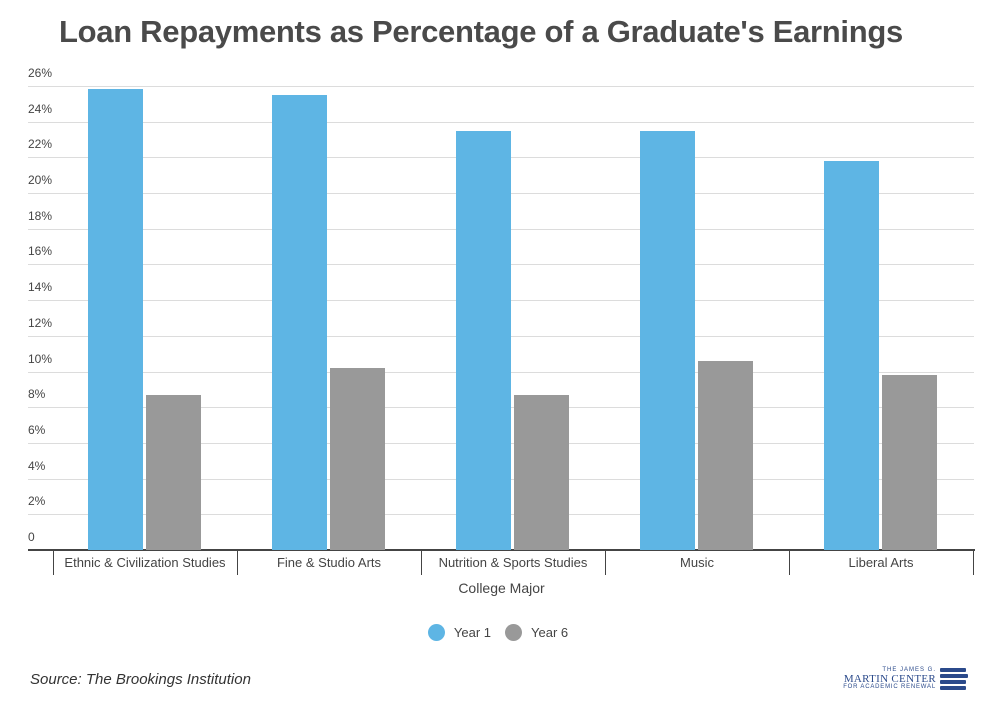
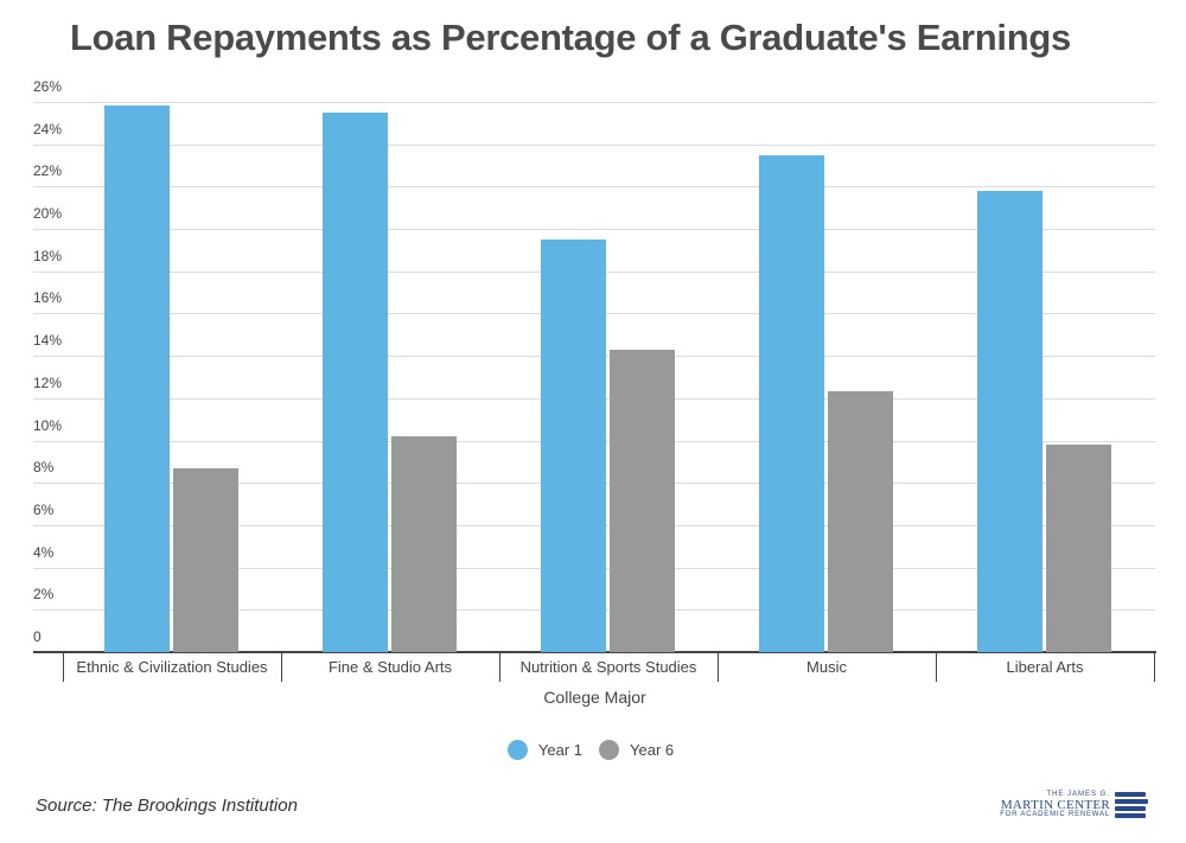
Year 1/Nutrition & Sports Studies: 23.5% -> 19.5%
Year 6/Nutrition & Sports Studies: 8.7% -> 14.3%
Year 6/Music: 10.6% -> 12.3%
